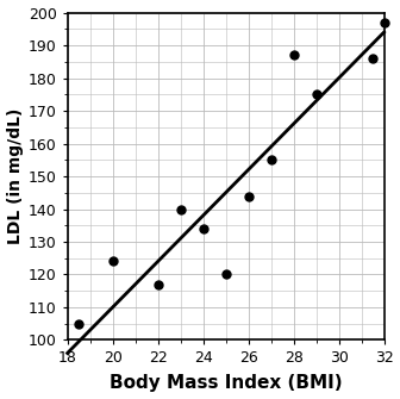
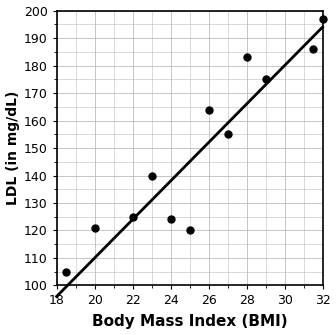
20: 124 -> 121
22: 117 -> 125
24: 134 -> 124
26: 144 -> 164
28: 187 -> 183
